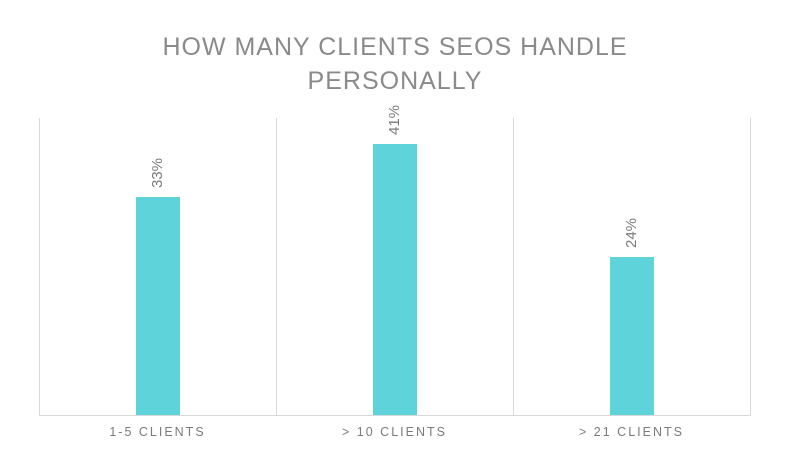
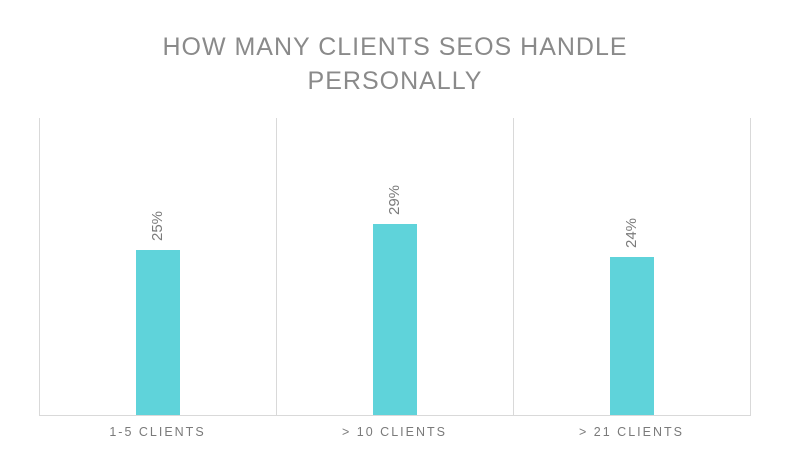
1-5 CLIENTS: 33% -> 25%
> 10 CLIENTS: 41% -> 29%
